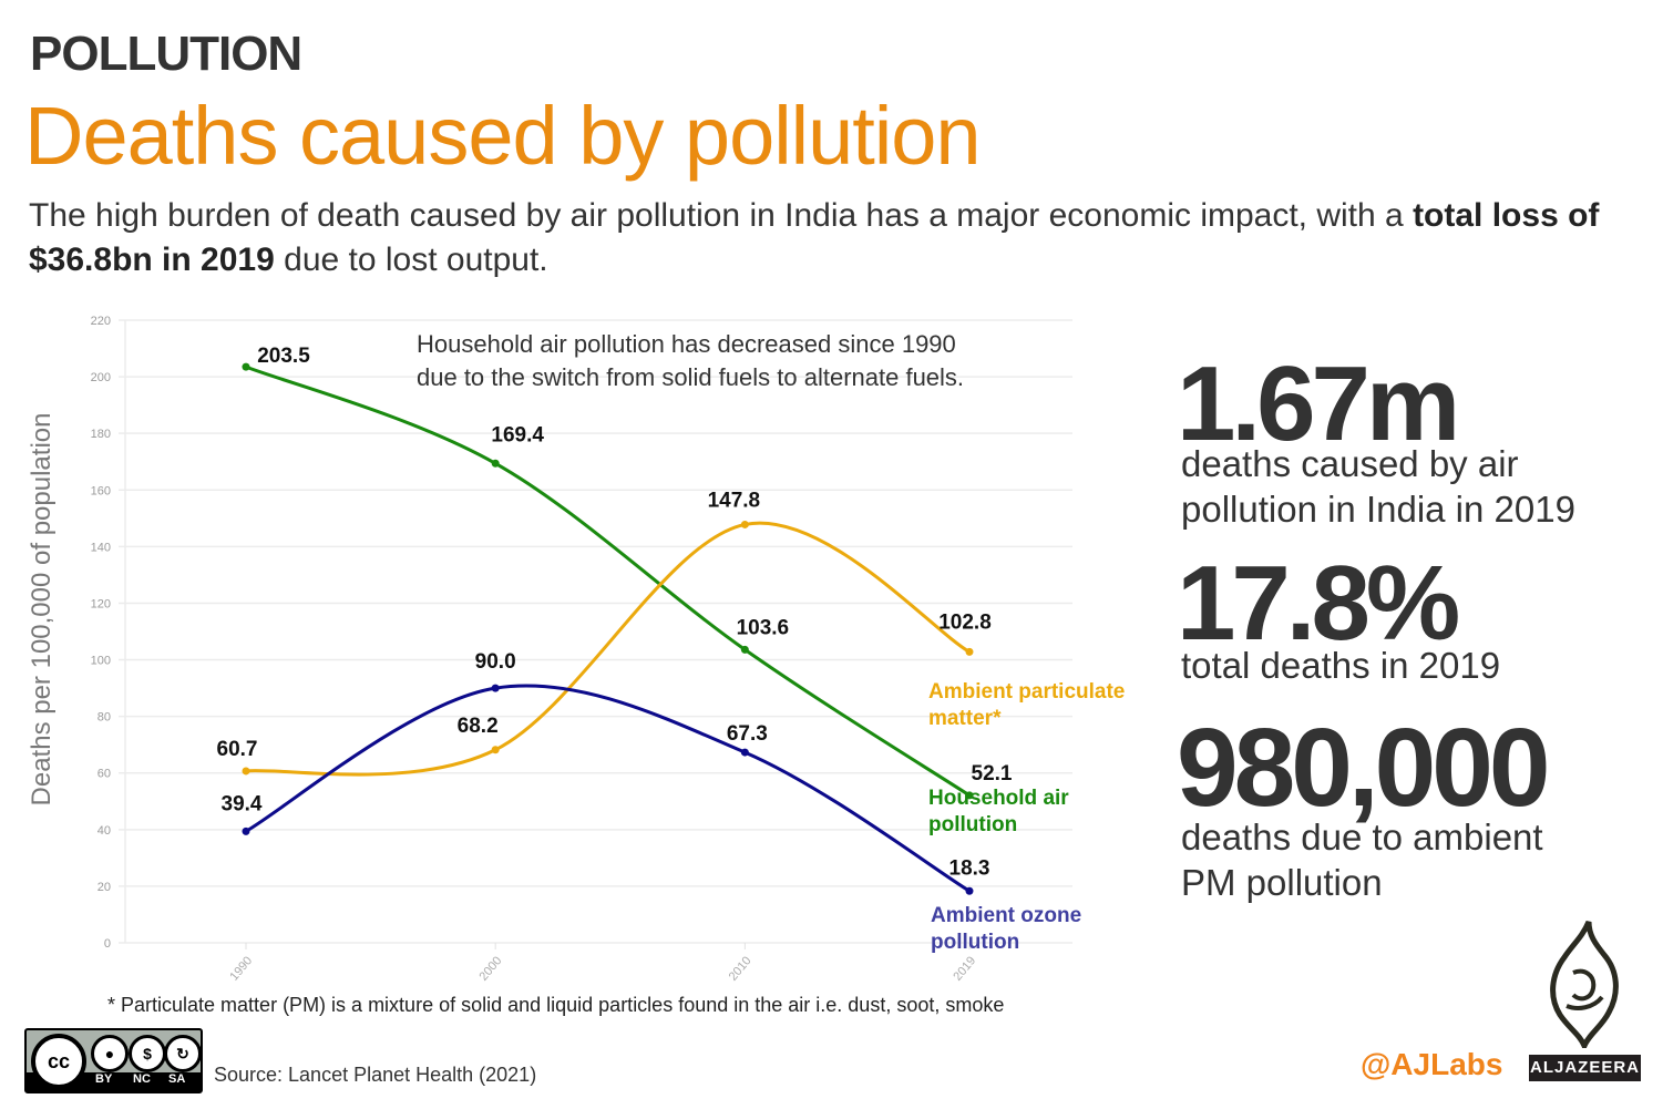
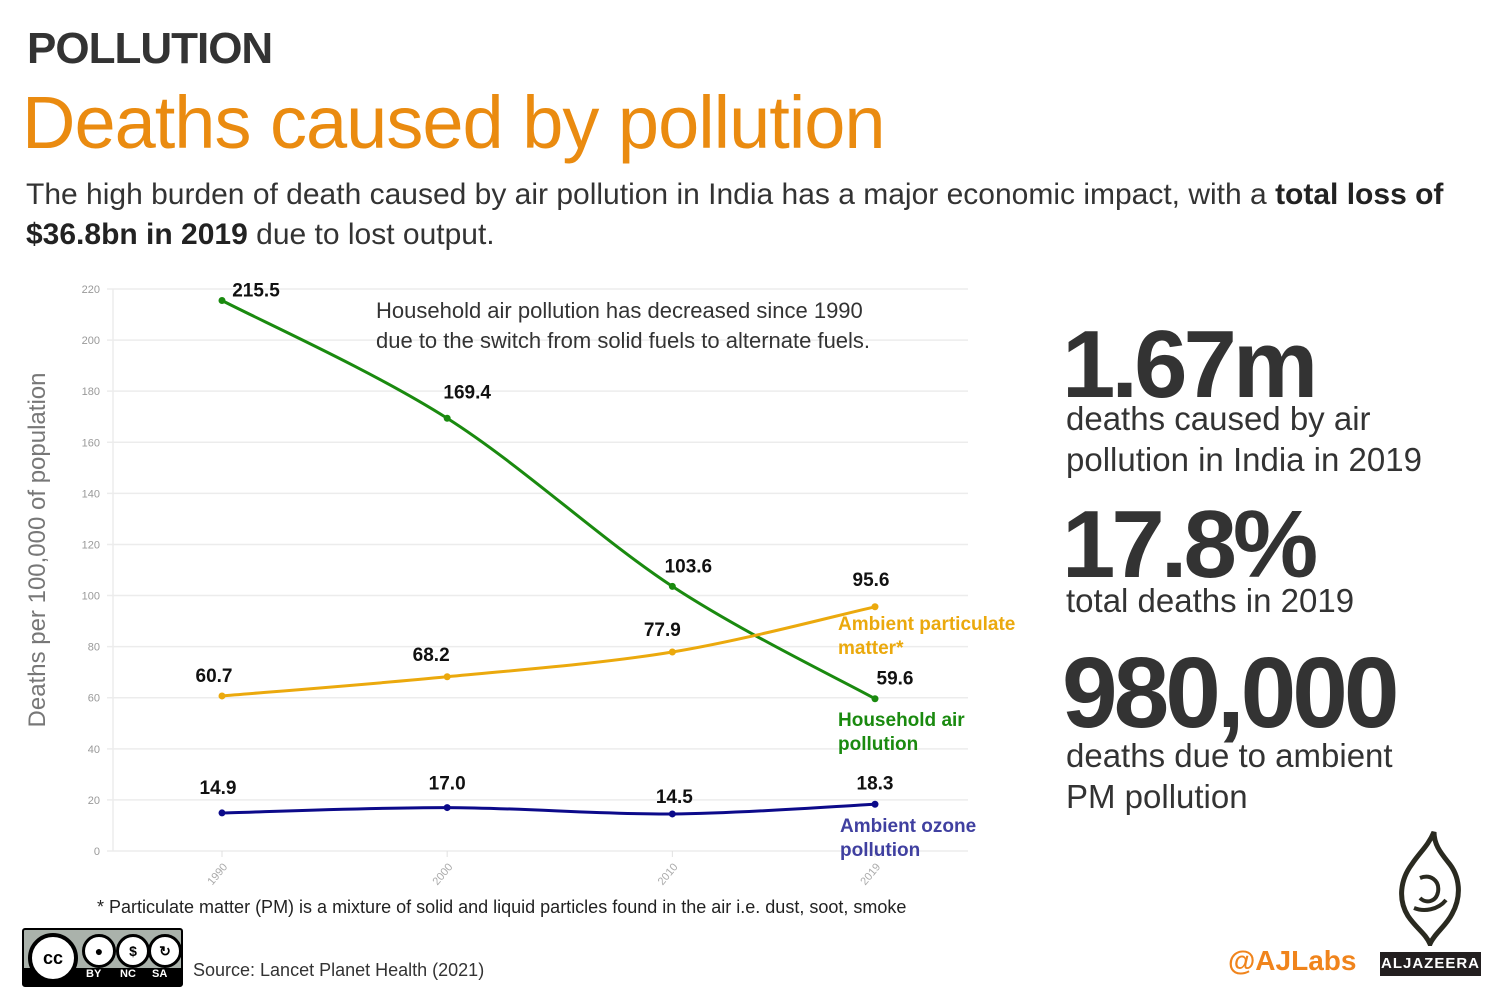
Household air pollution/1990: 203.5 -> 215.5
Ambient ozone pollution/1990: 39.4 -> 14.9
Ambient ozone pollution/2000: 90.0 -> 17.0
Ambient particulate matter*/2010: 147.8 -> 77.9
Ambient ozone pollution/2010: 67.3 -> 14.5
Household air pollution/2019: 52.1 -> 59.6
Ambient particulate matter*/2019: 102.8 -> 95.6
